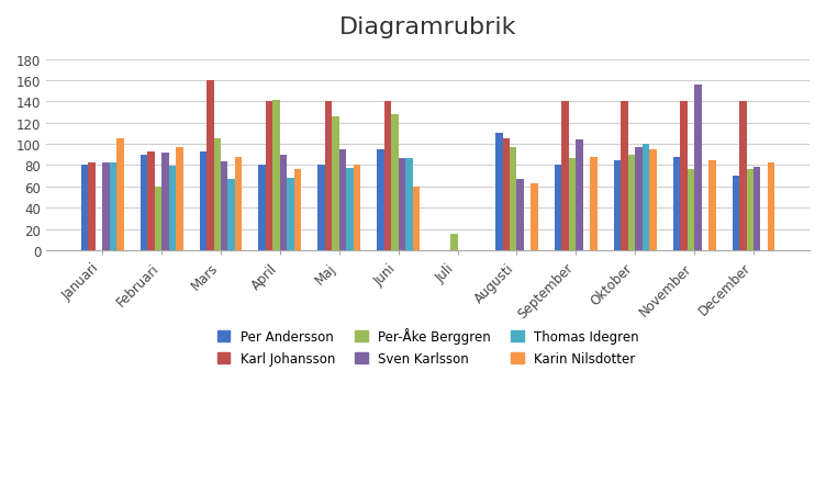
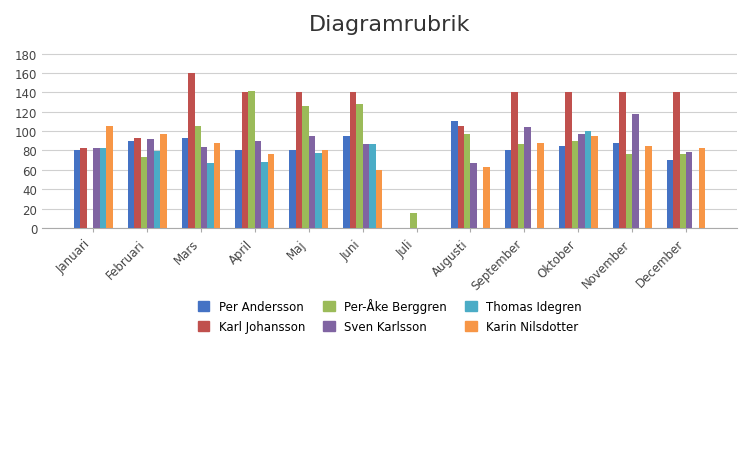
Per-Åke Berggren/Februari: 60 -> 73
Sven Karlsson/November: 156 -> 118
